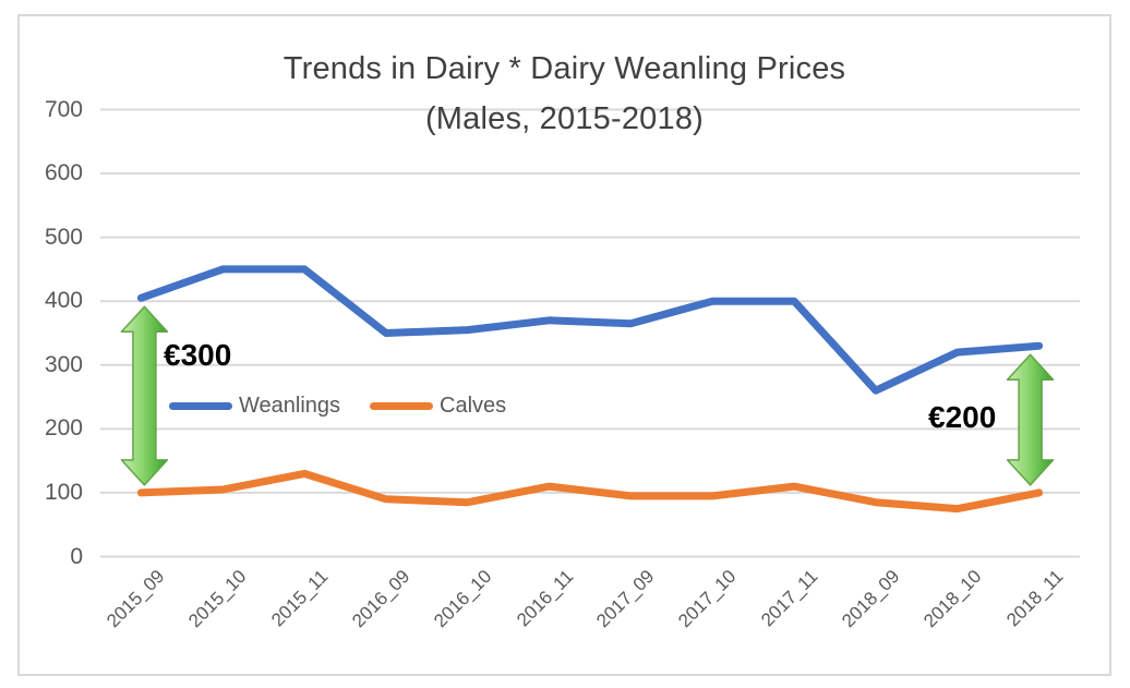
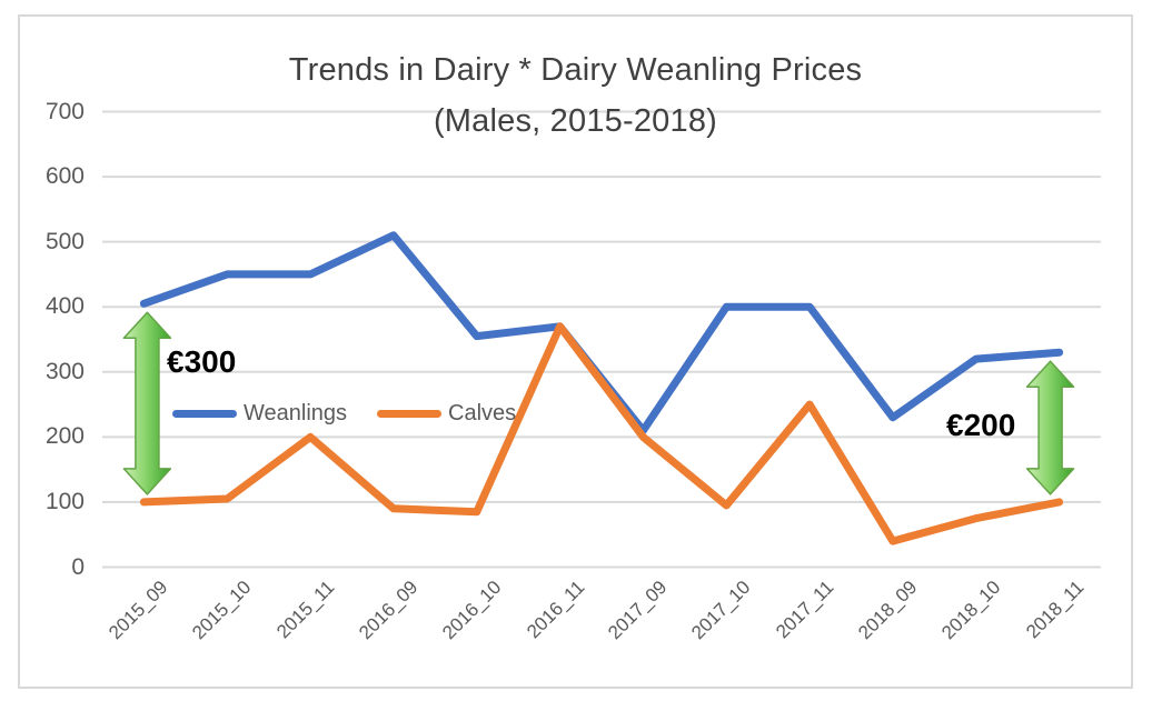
Calves/2015_11: 130 -> 200
Weanlings/2016_09: 350 -> 510
Calves/2016_11: 110 -> 370
Weanlings/2017_09: 360 -> 210
Calves/2017_09: 100 -> 200
Calves/2017_11: 110 -> 250
Weanlings/2018_09: 260 -> 230
Calves/2018_09: 80 -> 40
